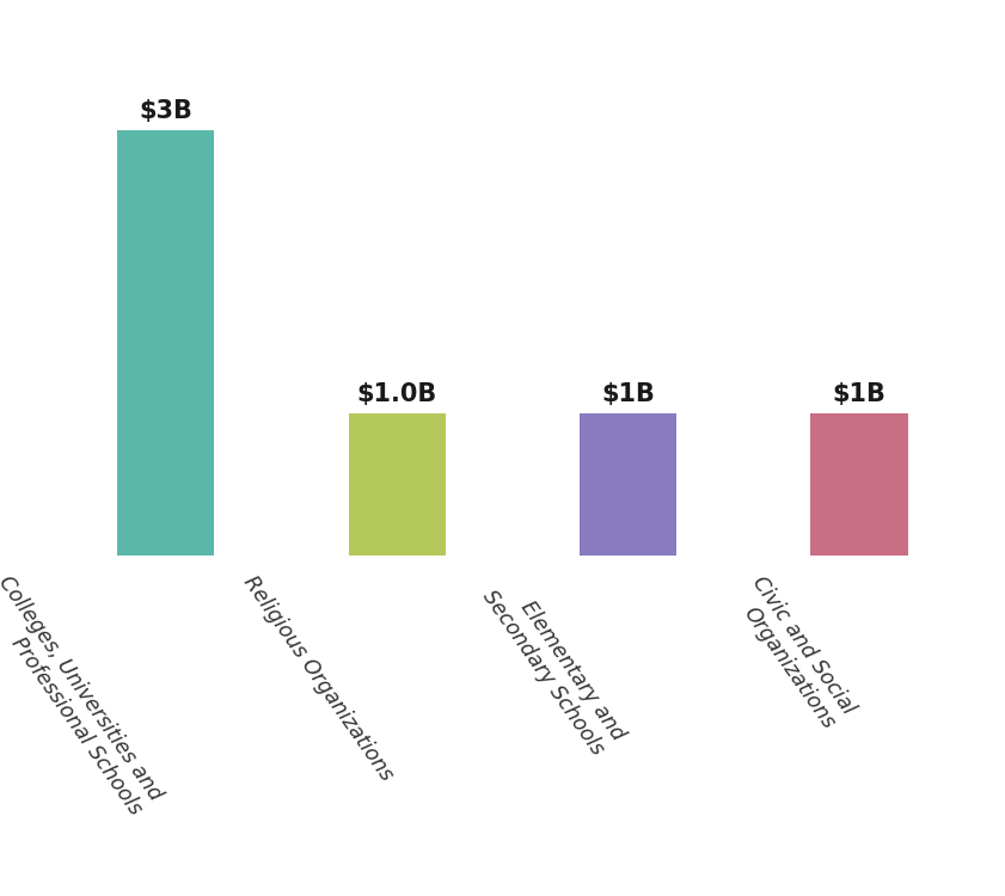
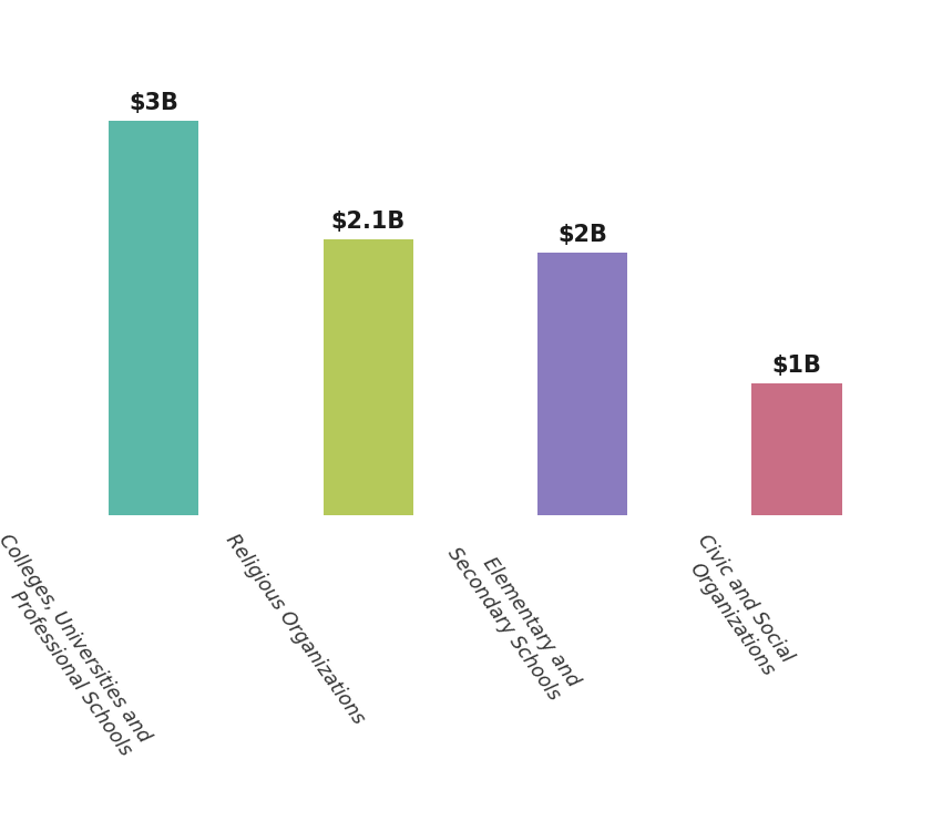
Religious Organizations: $1B -> $2B
Elementary and Secondary Schools: $1B -> $2B
